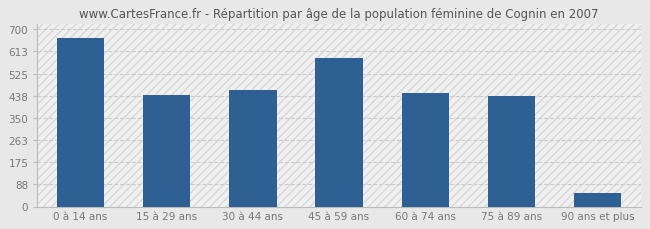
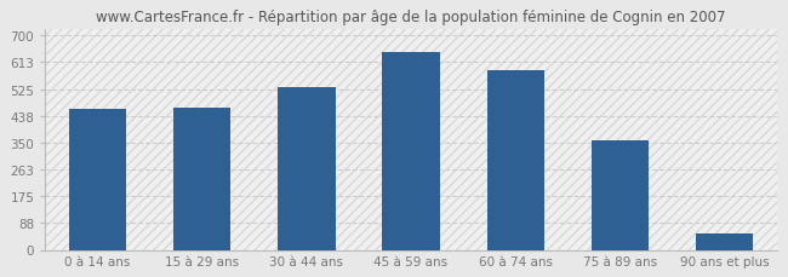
0 à 14 ans: 665 -> 462
15 à 29 ans: 440 -> 465
30 à 44 ans: 460 -> 533
45 à 59 ans: 585 -> 648
60 à 74 ans: 450 -> 586
75 à 89 ans: 435 -> 358
